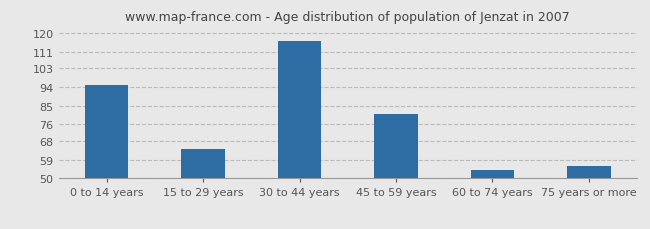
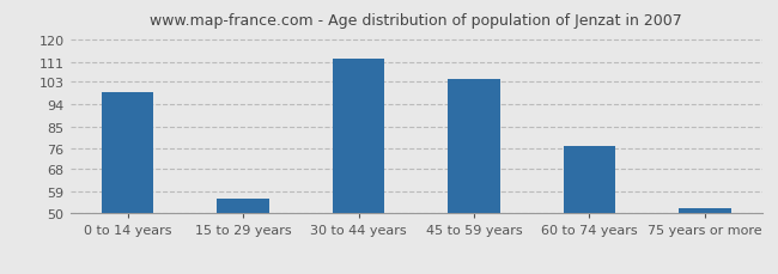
0 to 14 years: 95 -> 99
15 to 29 years: 64 -> 56
30 to 44 years: 116 -> 112
45 to 59 years: 81 -> 104
60 to 74 years: 54 -> 77
75 years or more: 56 -> 52
